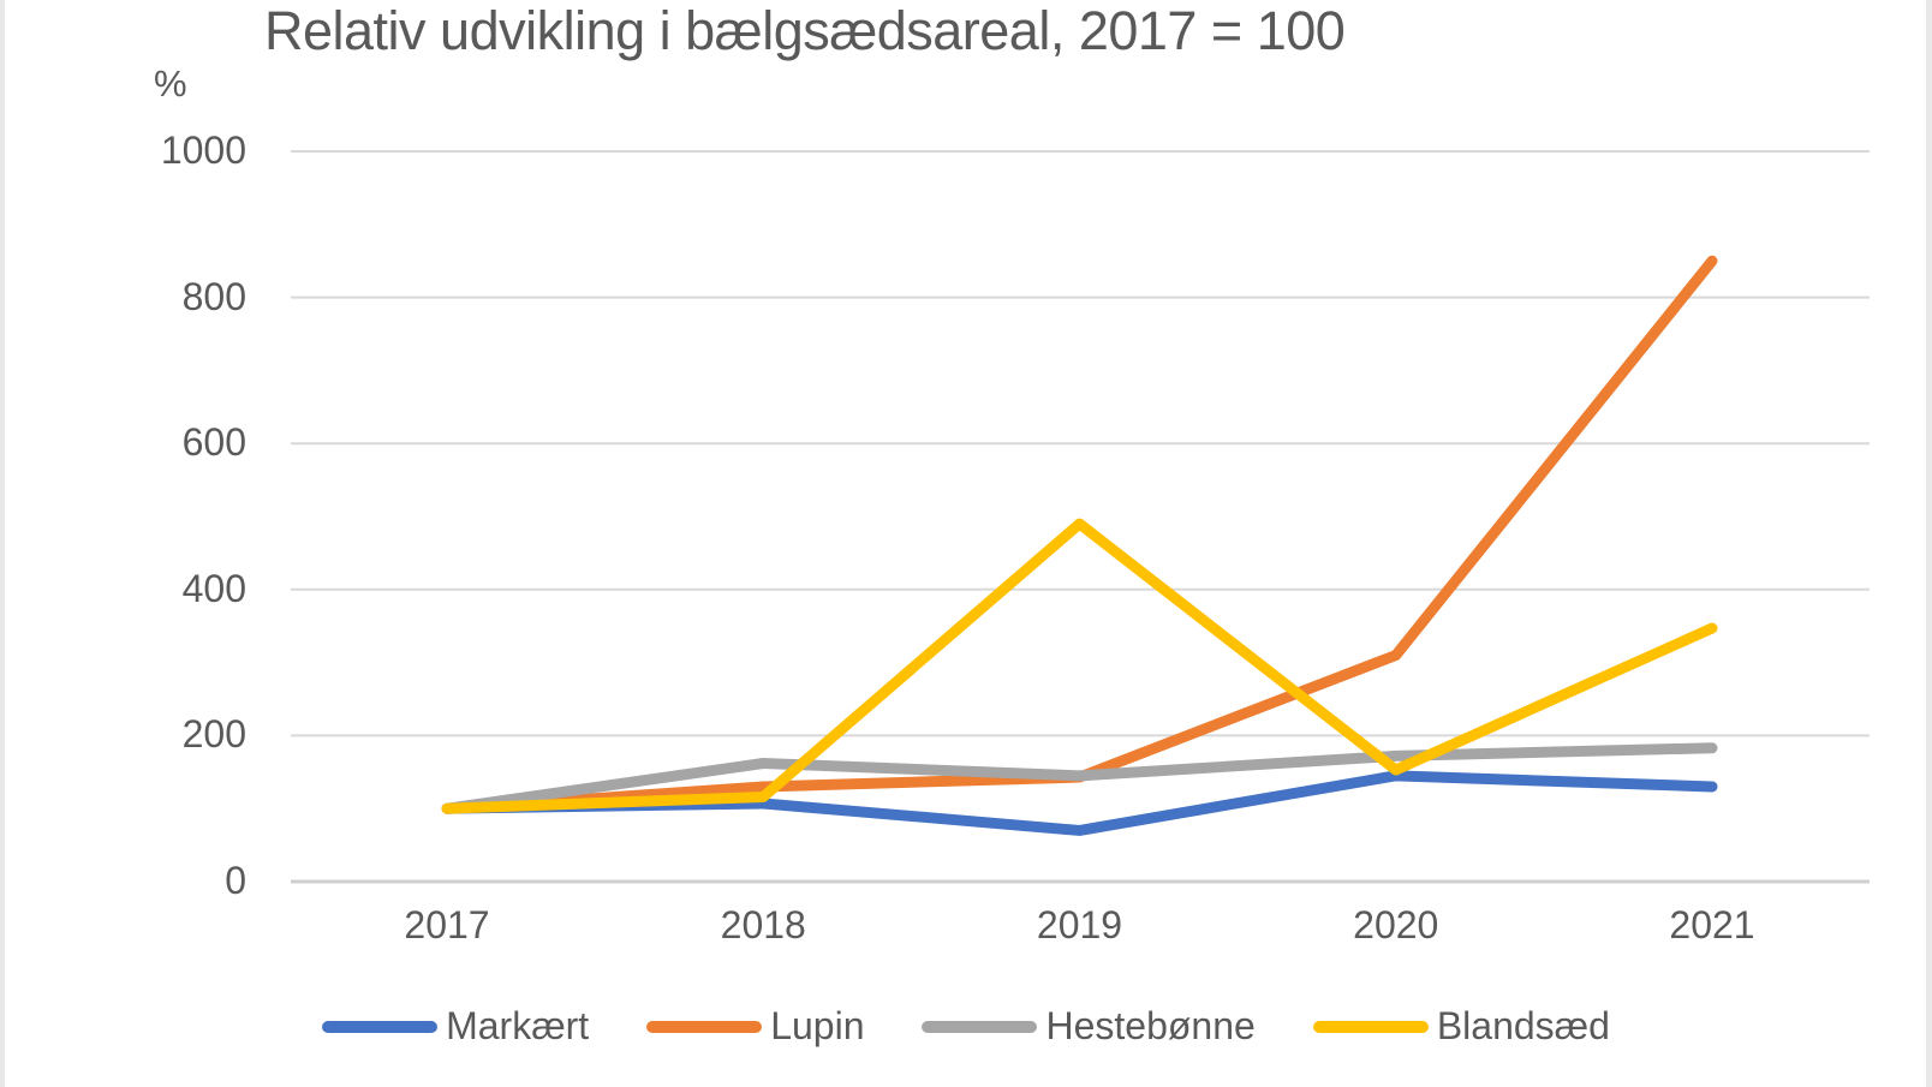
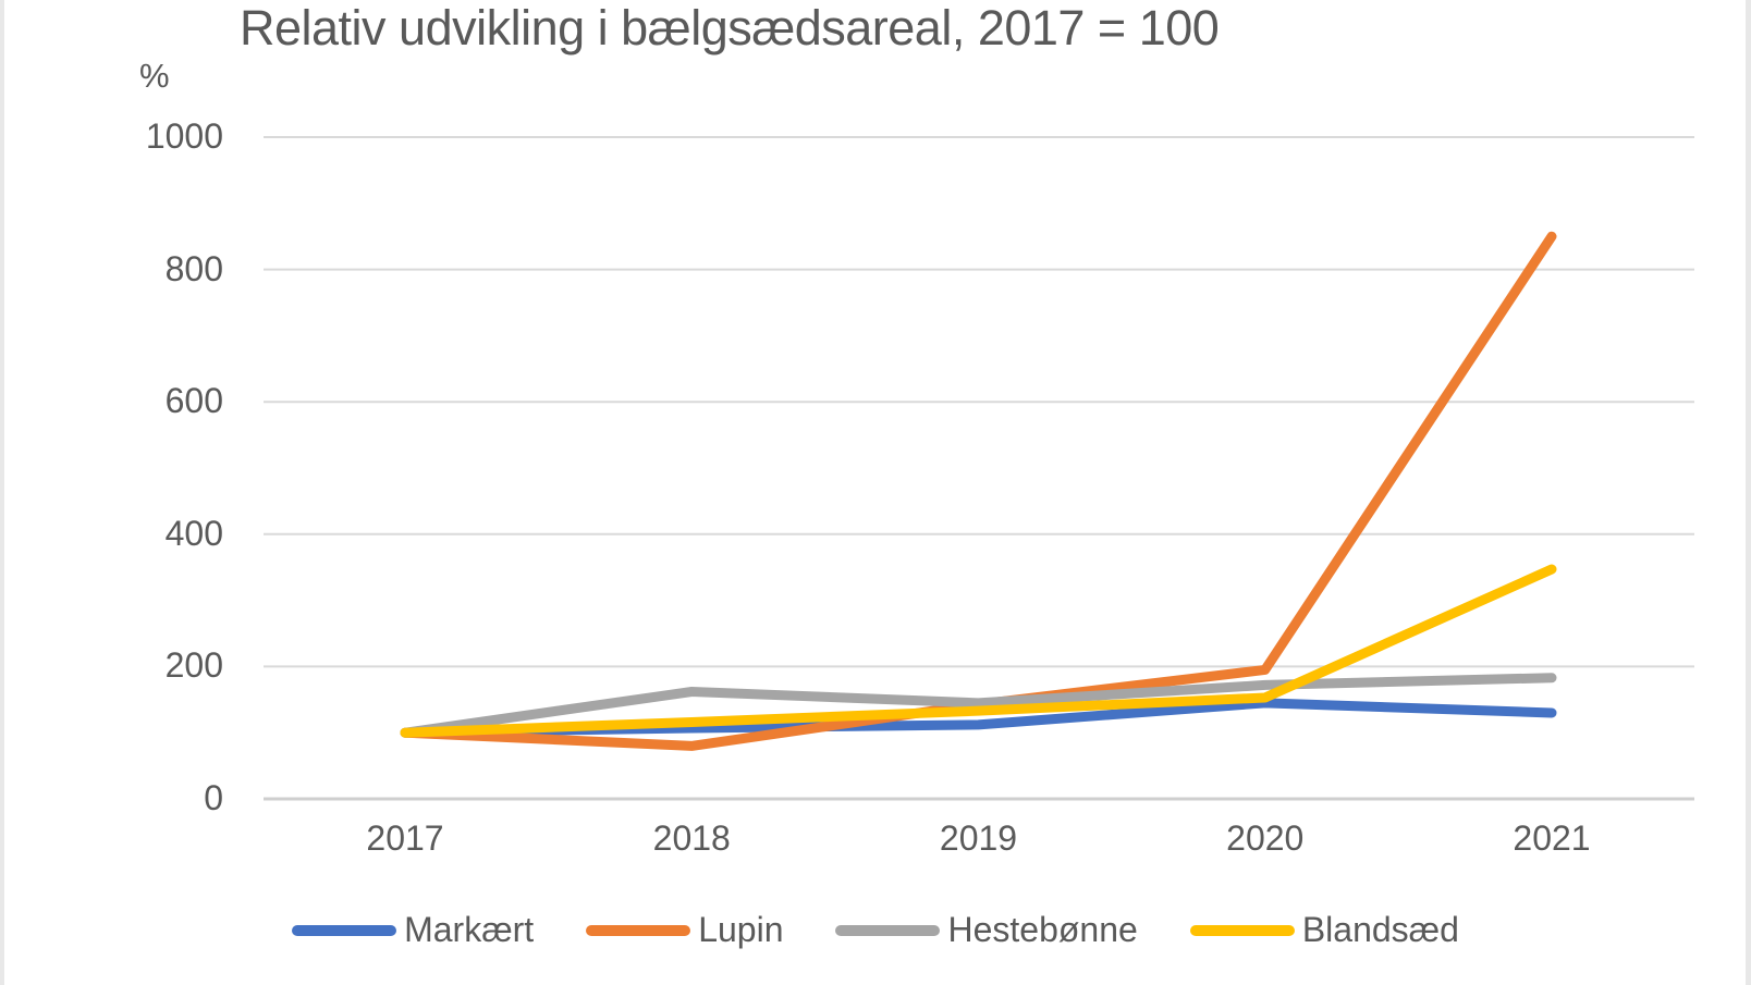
Lupin/2018: 130 -> 80
Markært/2019: 70 -> 110
Blandsæd/2019: 490 -> 130
Lupin/2020: 310 -> 200
